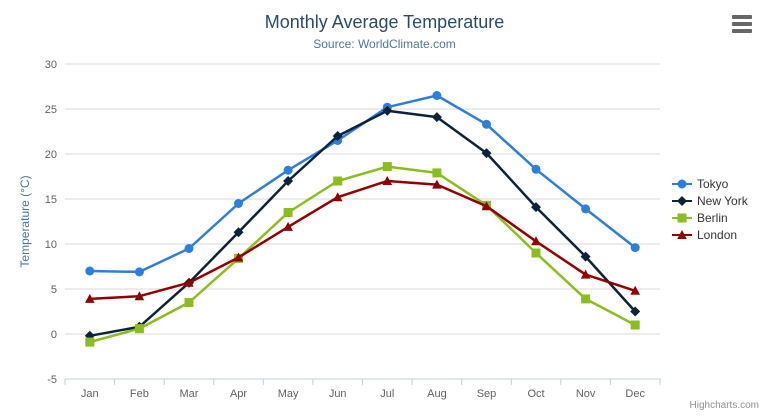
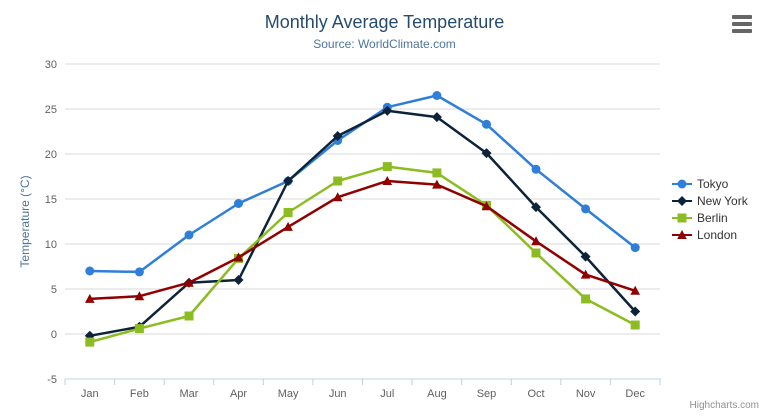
Tokyo/Mar: 10 -> 11
Berlin/Mar: 4 -> 2
New York/Apr: 11 -> 6
Tokyo/May: 18 -> 17
